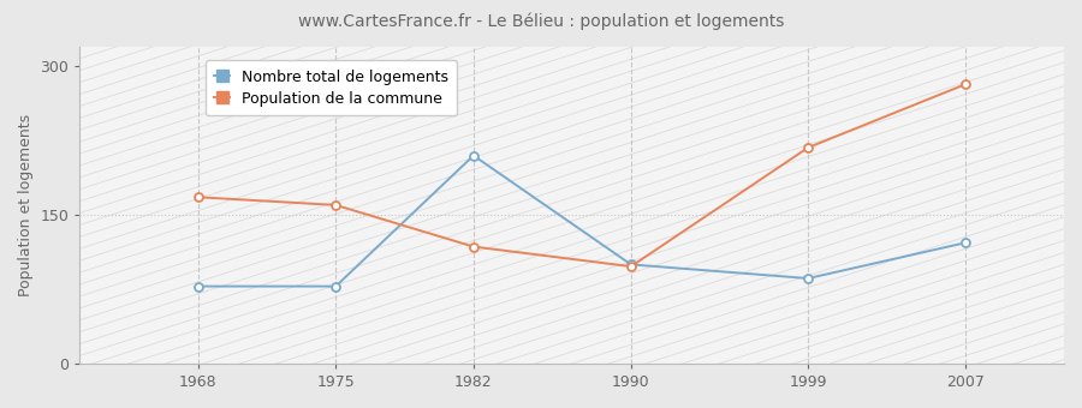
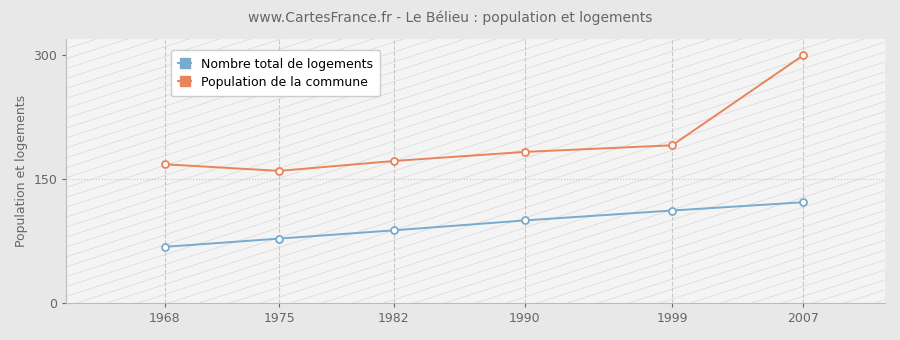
Nombre total de logements/1968: 78 -> 68
Nombre total de logements/1982: 210 -> 88
Population de la commune/1982: 118 -> 172
Population de la commune/1990: 98 -> 183
Nombre total de logements/1999: 86 -> 112
Population de la commune/1999: 218 -> 191
Population de la commune/2007: 282 -> 300
